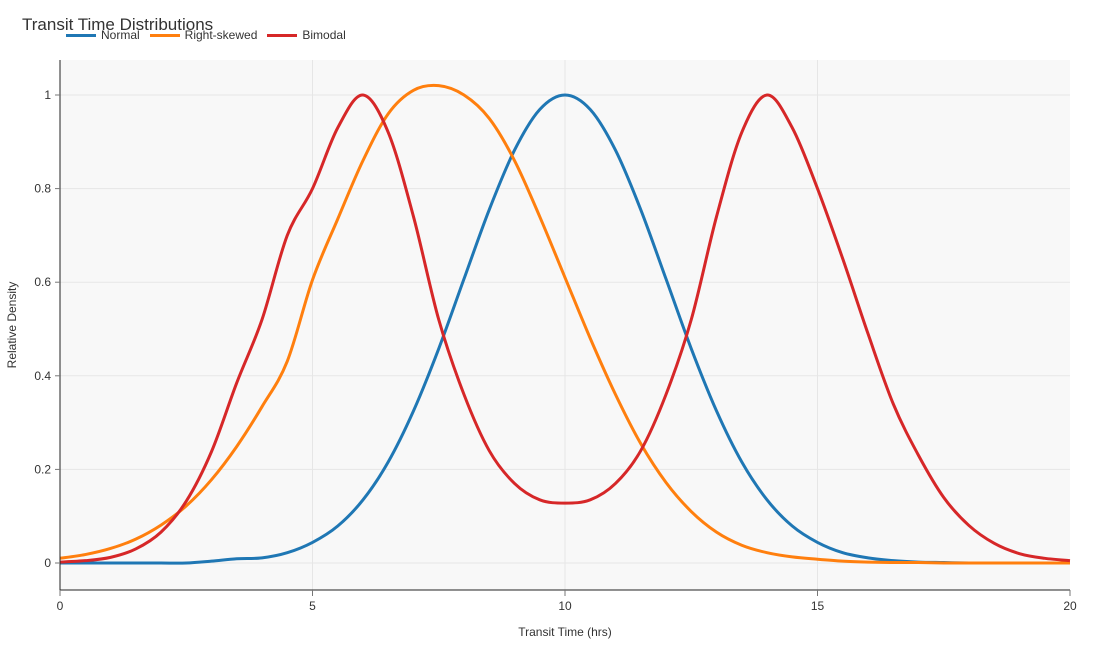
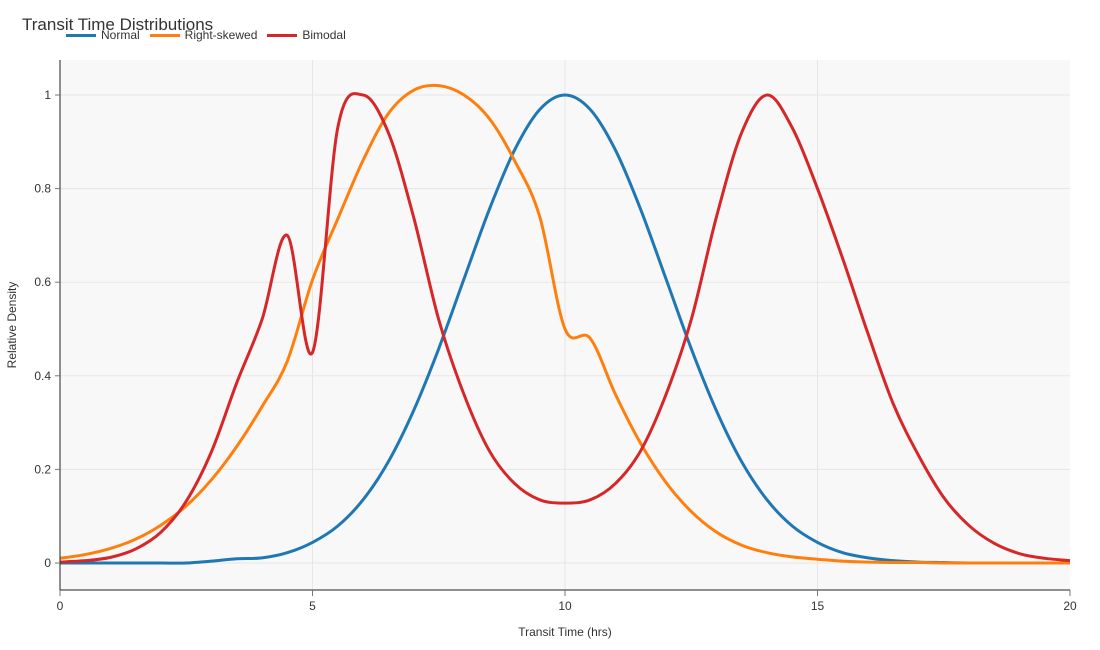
Bimodal/5: 0.80 -> 0.45
Right-skewed/10: 0.61 -> 0.50
